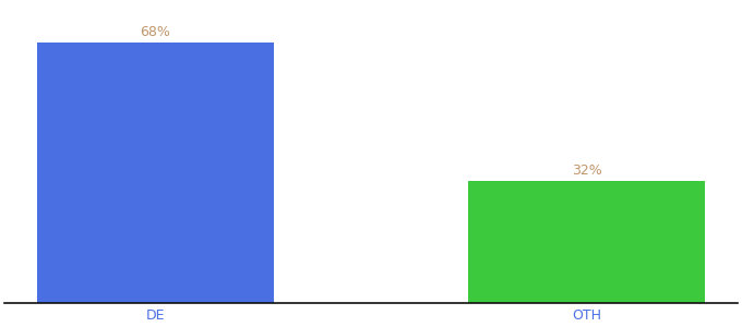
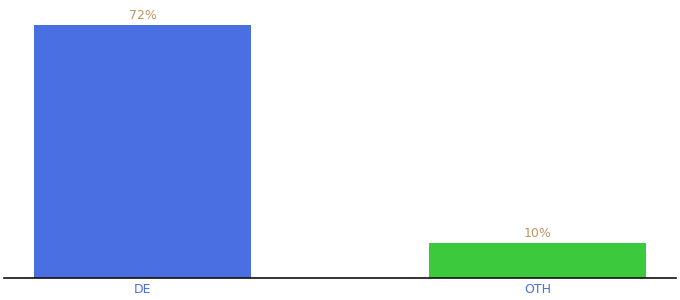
DE: 68% -> 72%
OTH: 32% -> 10%
